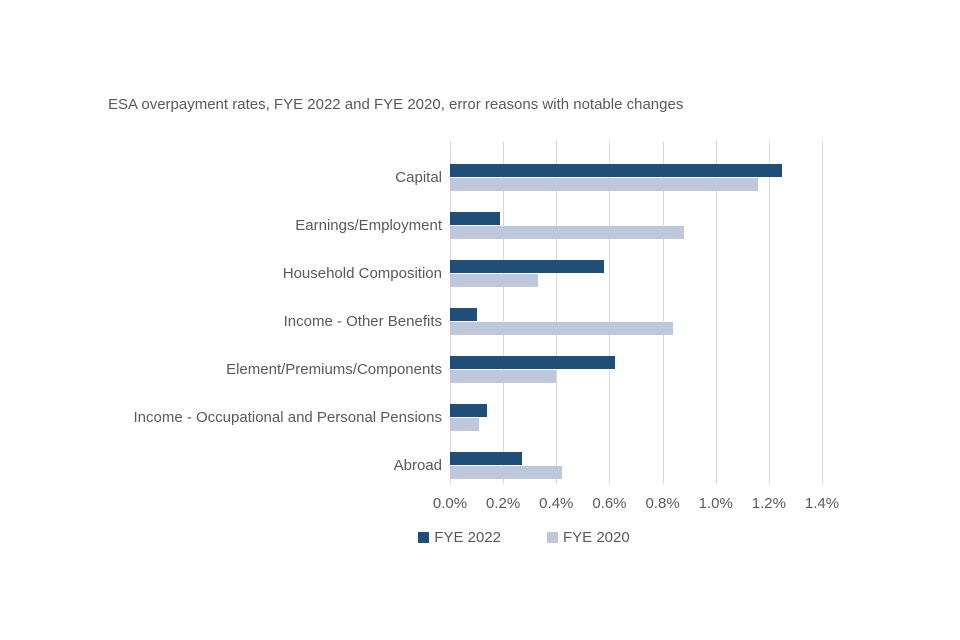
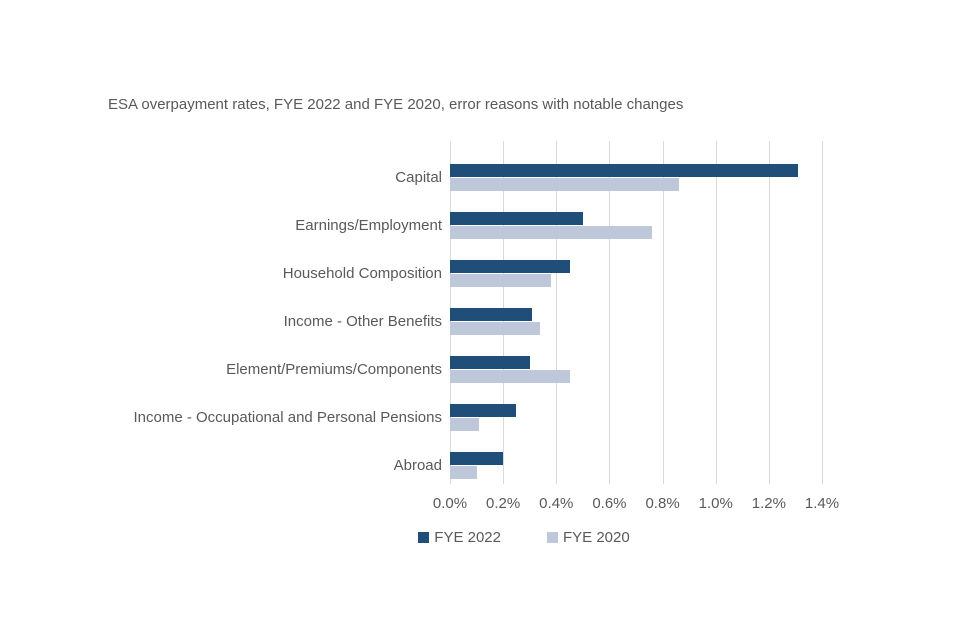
FYE 2022/Capital: 1.25% -> 1.31%
FYE 2020/Capital: 1.16% -> 0.86%
FYE 2022/Earnings/Employment: 0.19% -> 0.50%
FYE 2020/Earnings/Employment: 0.88% -> 0.76%
FYE 2022/Household Composition: 0.58% -> 0.45%
FYE 2020/Household Composition: 0.33% -> 0.38%
FYE 2022/Income - Other Benefits: 0.10% -> 0.31%
FYE 2020/Income - Other Benefits: 0.84% -> 0.34%
FYE 2022/Element/Premiums/Components: 0.62% -> 0.30%
FYE 2020/Element/Premiums/Components: 0.40% -> 0.45%
FYE 2022/Income - Occupational and Personal Pensions: 0.14% -> 0.25%
FYE 2022/Abroad: 0.27% -> 0.20%
FYE 2020/Abroad: 0.42% -> 0.10%
